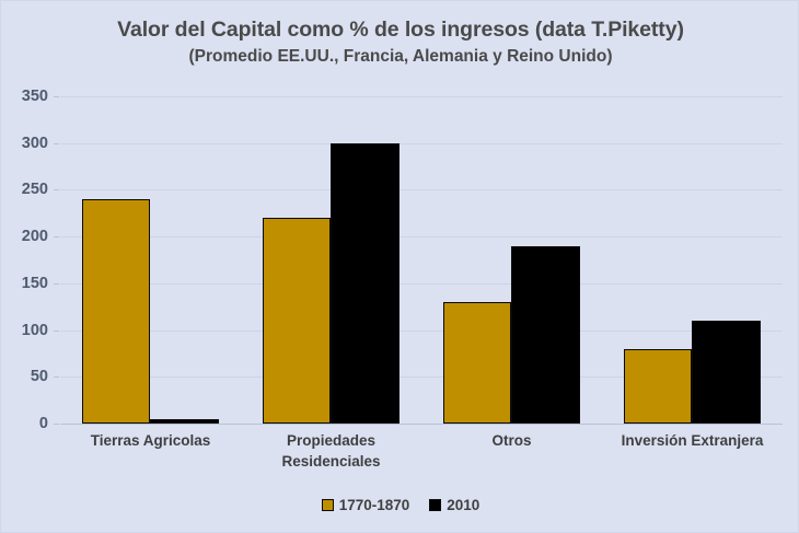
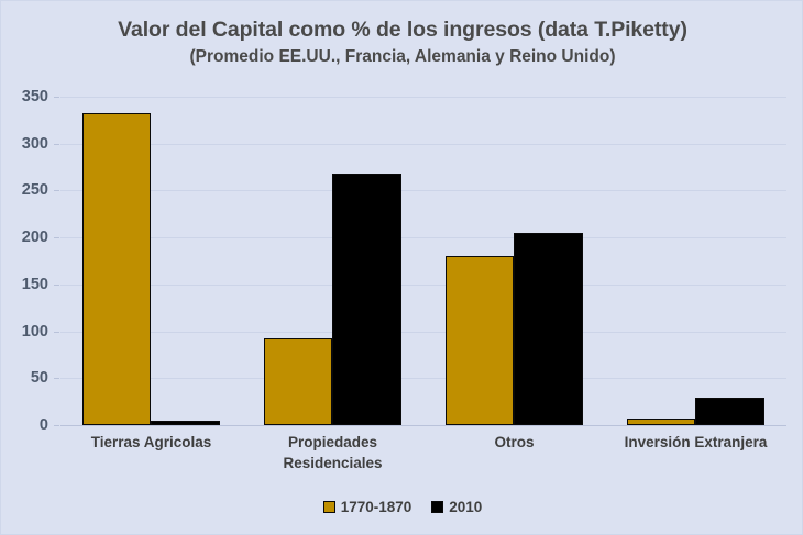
1770-1870/Tierras Agricolas: 240 -> 330
1770-1870/Propiedades Residenciales: 220 -> 90
2010/Propiedades Residenciales: 300 -> 270
1770-1870/Otros: 130 -> 180
2010/Otros: 190 -> 200
1770-1870/Inversión Extranjera: 80 -> 10
2010/Inversión Extranjera: 110 -> 30
